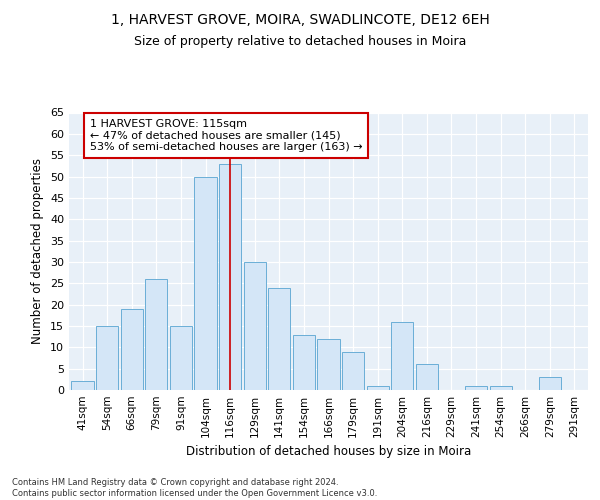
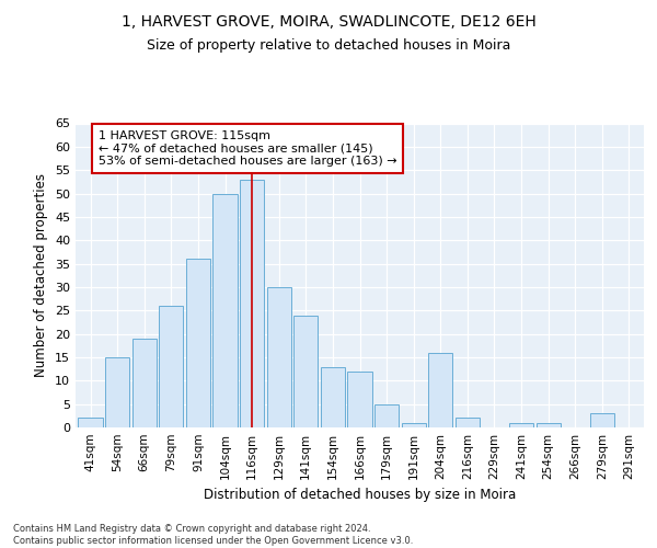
91sqm: 15 -> 36
179sqm: 9 -> 5
216sqm: 6 -> 2
